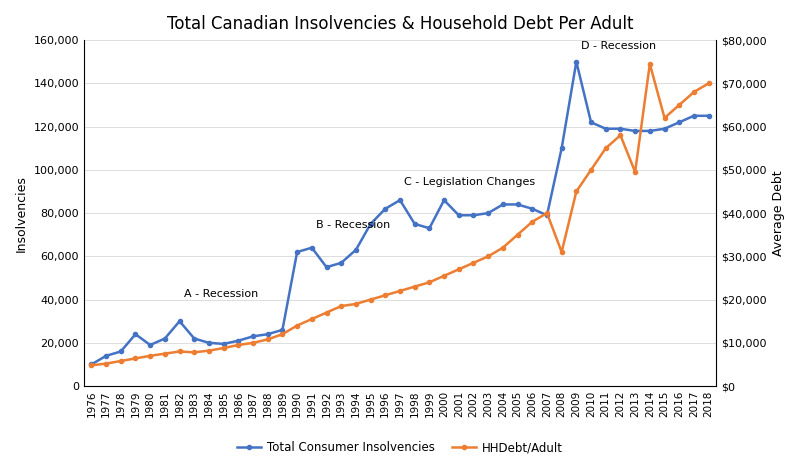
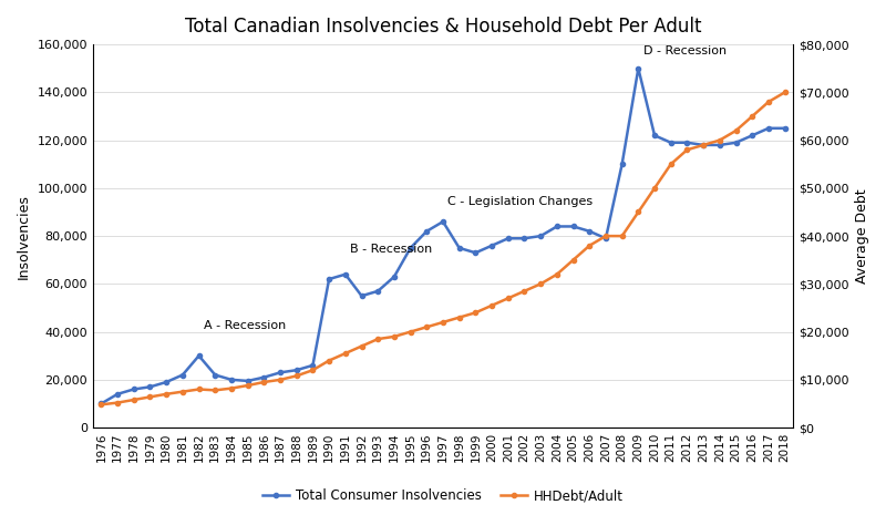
Total Consumer Insolvencies/1979: 24,000 -> 17,000
Total Consumer Insolvencies/2000: 86,000 -> 76,000
HHDebt/Adult/2008: $31,000 -> $40,000
HHDebt/Adult/2013: $49,500 -> $59,000
HHDebt/Adult/2014: $74,500 -> $60,000
